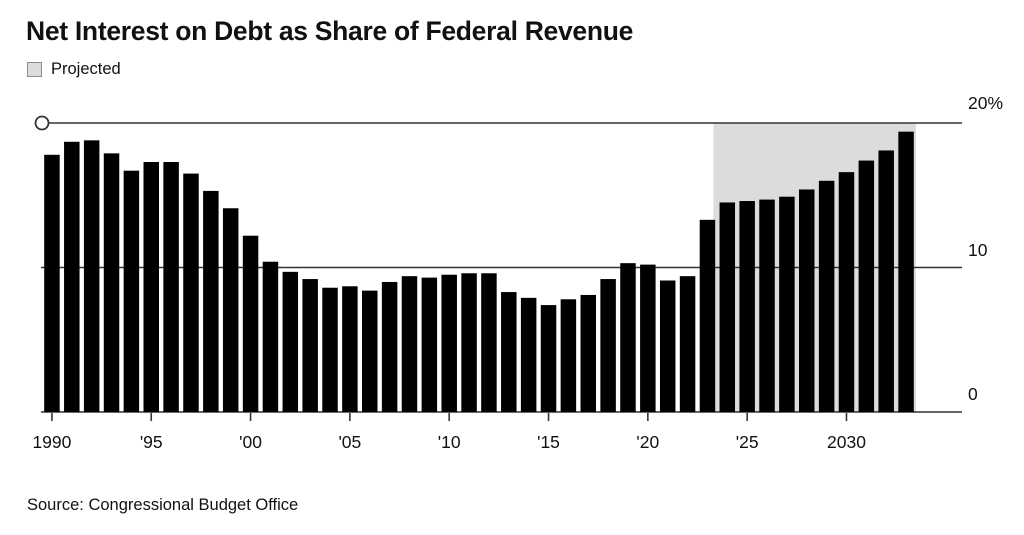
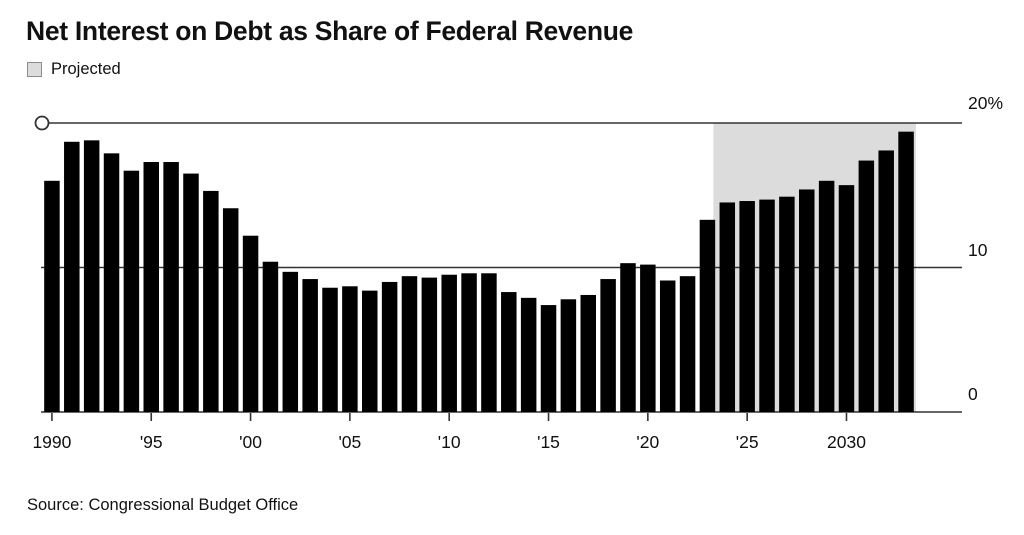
1990: 17.8% -> 16.0%
2030: 16.6% -> 15.7%
